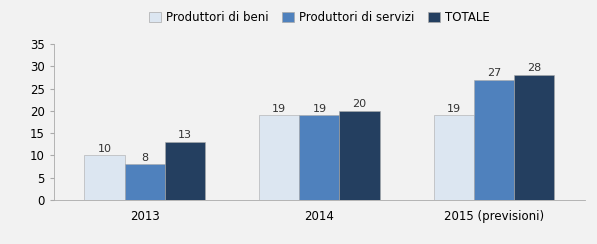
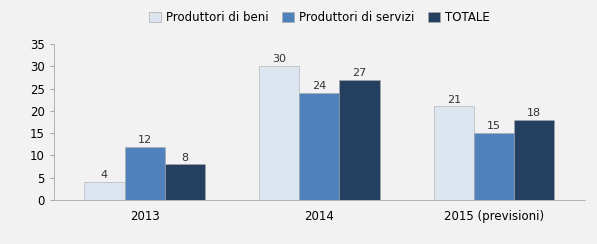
Produttori di beni/2013: 10 -> 4
Produttori di servizi/2013: 8 -> 12
TOTALE/2013: 13 -> 8
Produttori di beni/2014: 19 -> 30
Produttori di servizi/2014: 19 -> 24
TOTALE/2014: 20 -> 27
Produttori di beni/2015 (previsioni): 19 -> 21
Produttori di servizi/2015 (previsioni): 27 -> 15
TOTALE/2015 (previsioni): 28 -> 18
